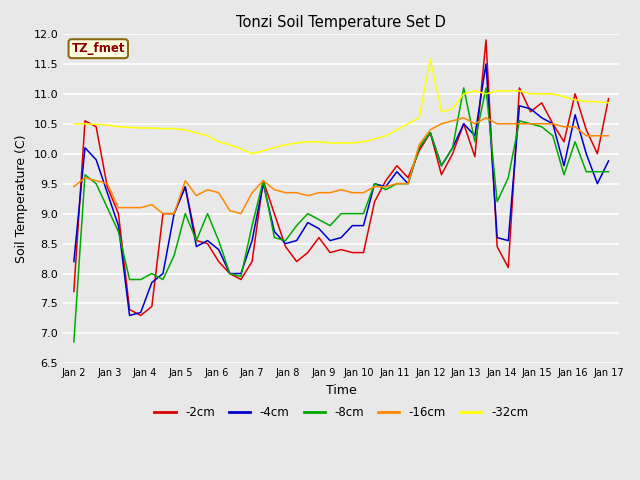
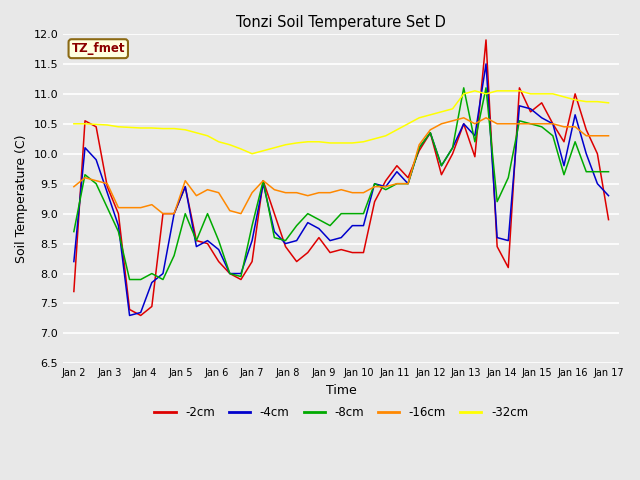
-8cm/Jan 2: 6.86 -> 8.70
-32cm/Jan 12: 11.58 -> 10.65
-2cm/Jan 17: 10.92 -> 8.90
-4cm/Jan 17: 9.88 -> 9.30
